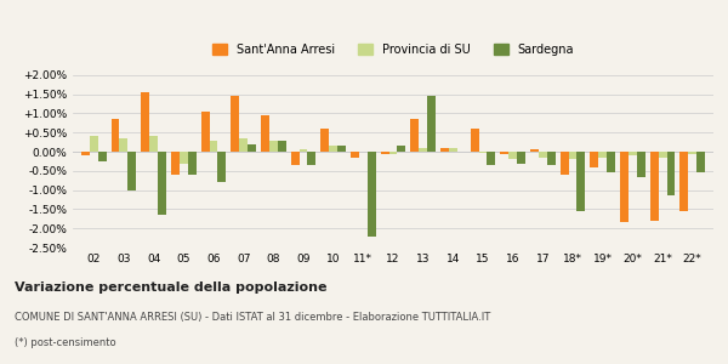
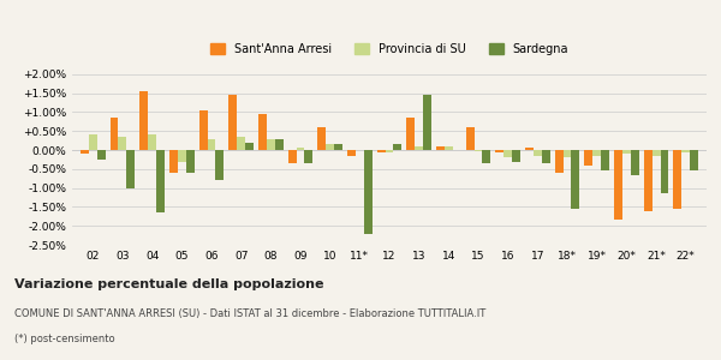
Sant'Anna Arresi/21*: -1.80% -> -1.60%
